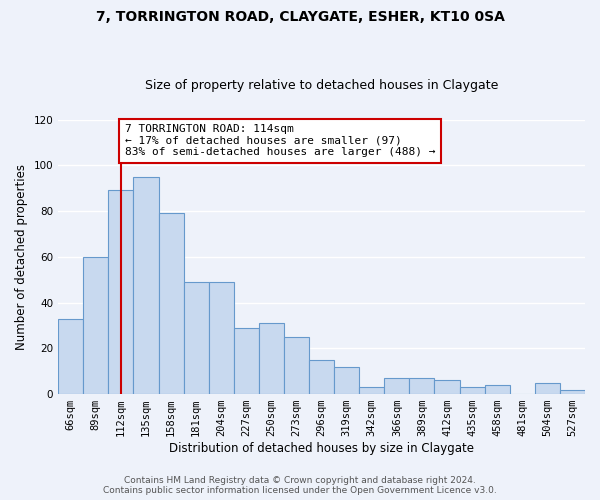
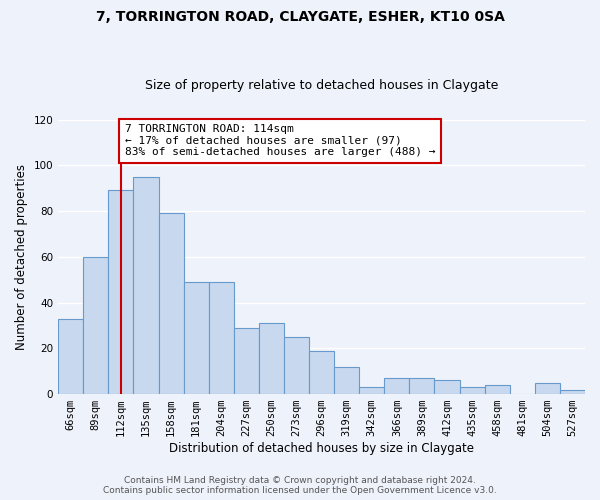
296sqm: 15 -> 19
